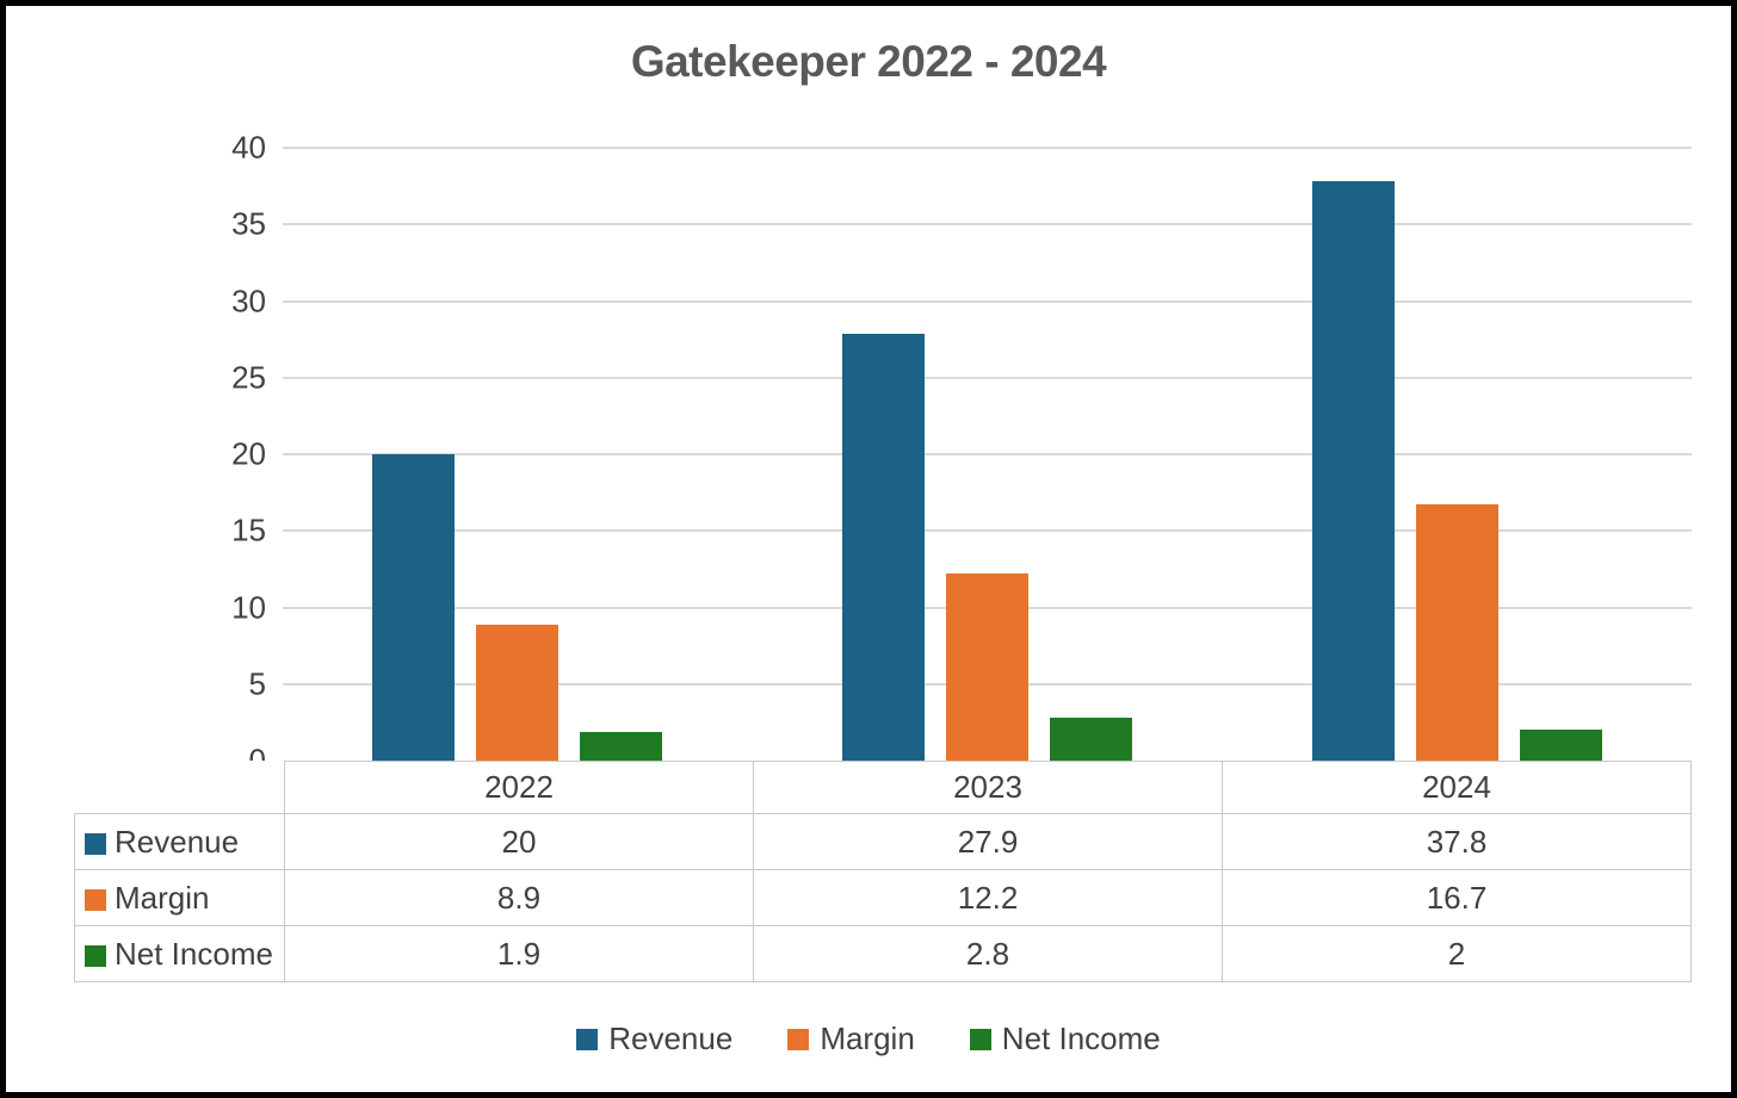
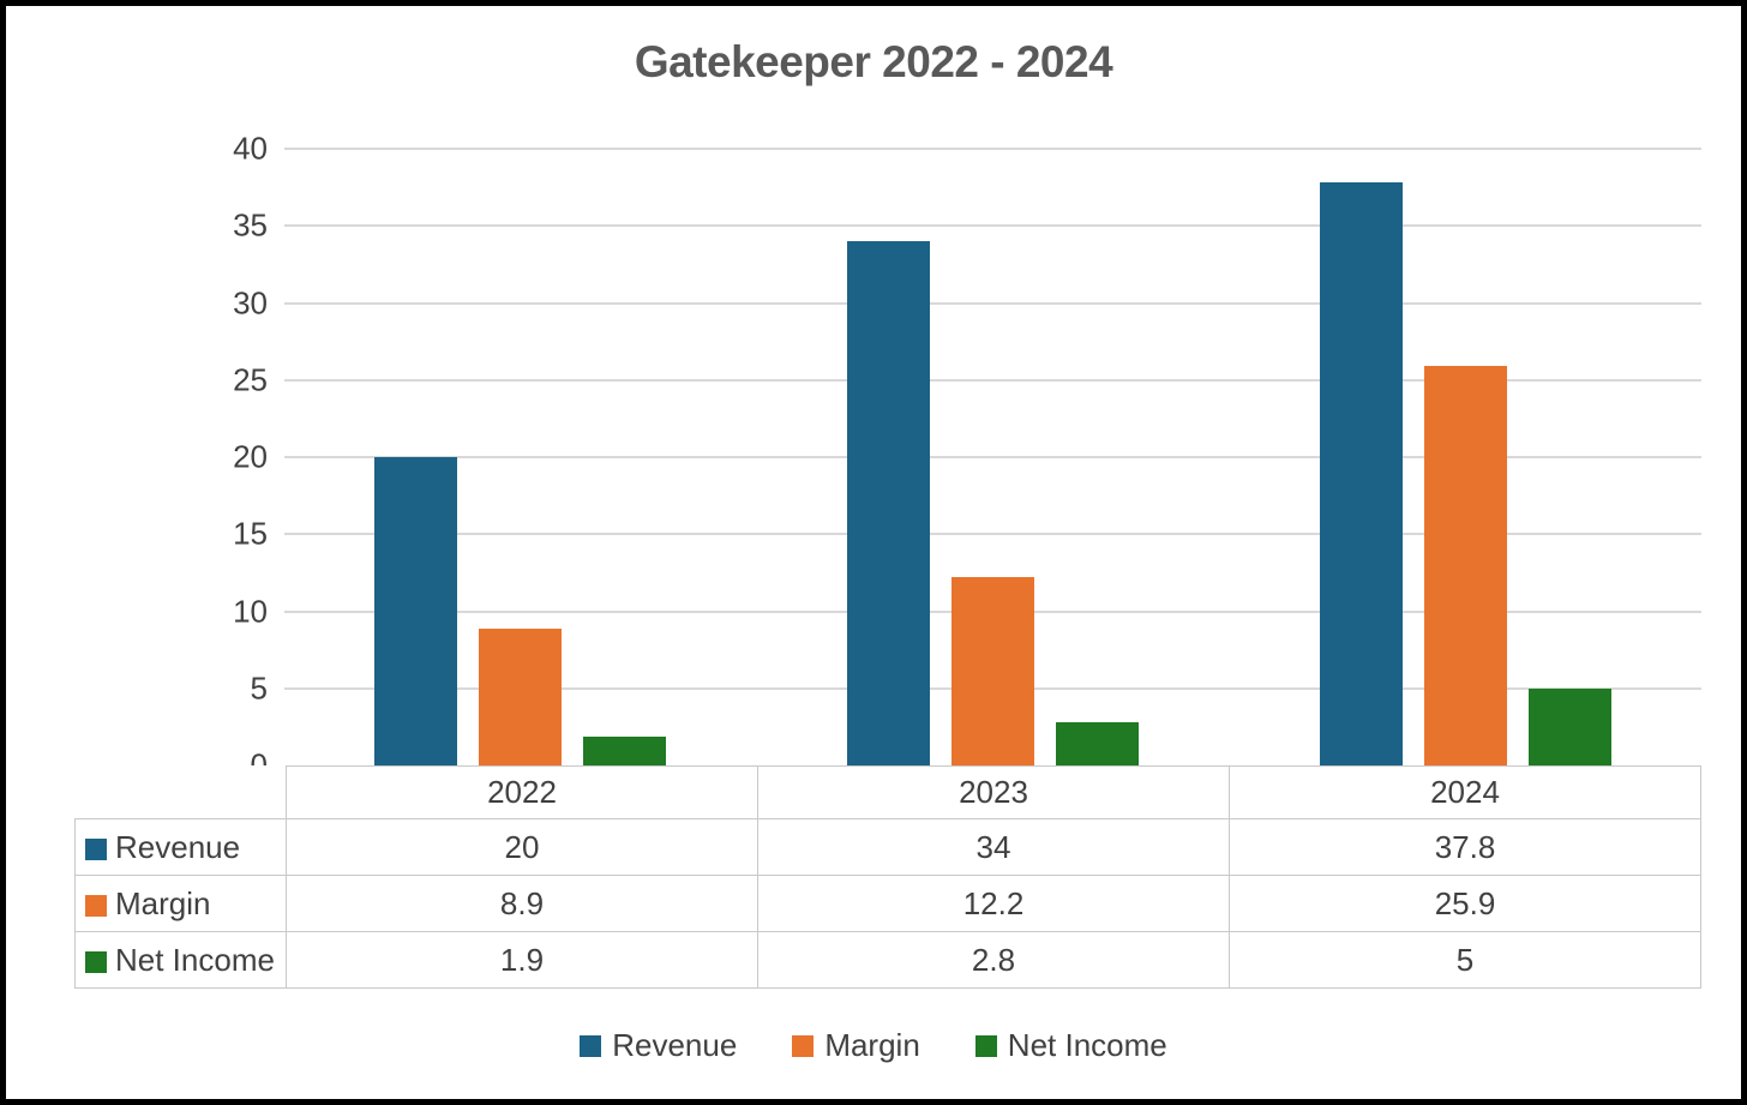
Revenue/2023: 27.9 -> 34
Margin/2024: 16.7 -> 25.9
Net Income/2024: 2 -> 5
